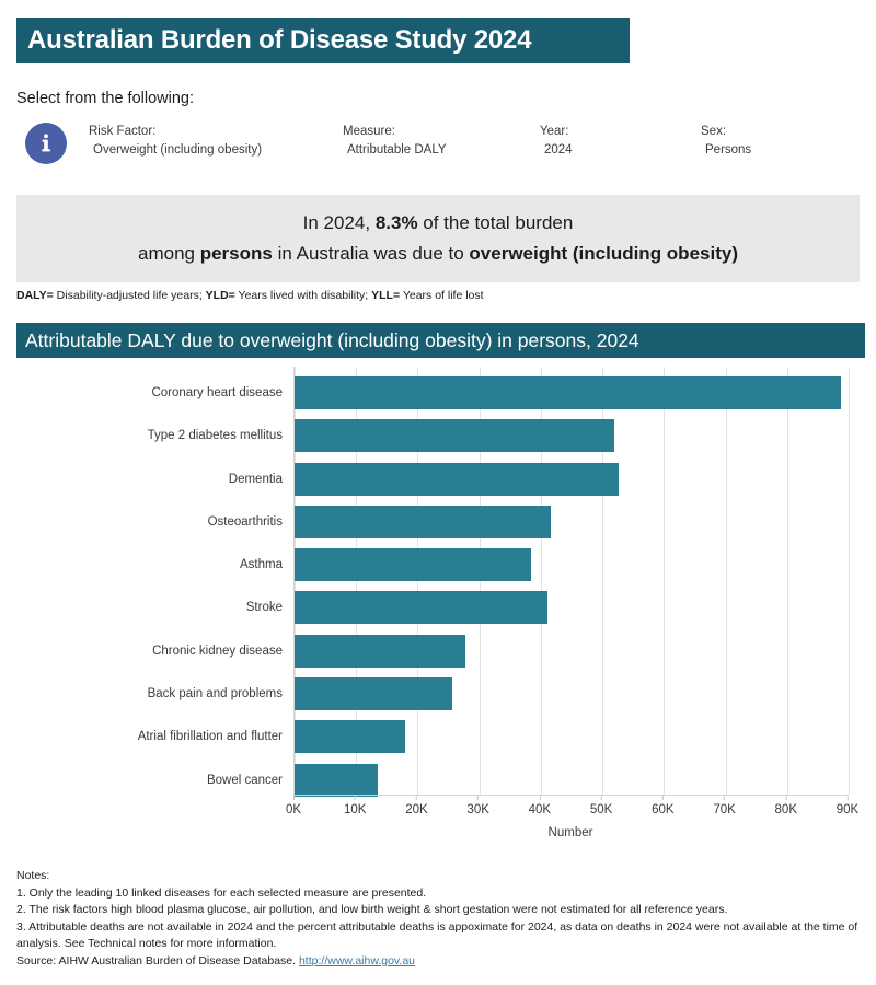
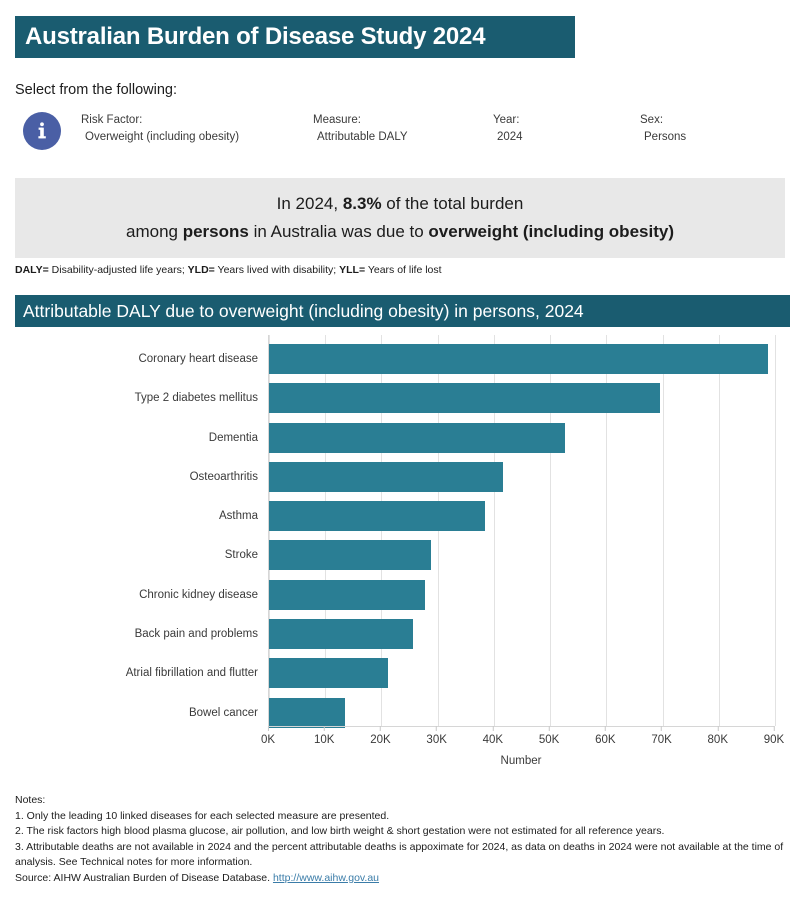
Type 2 diabetes mellitus: 52K -> 70K
Stroke: 41K -> 29K
Atrial fibrillation and flutter: 18K -> 21K
